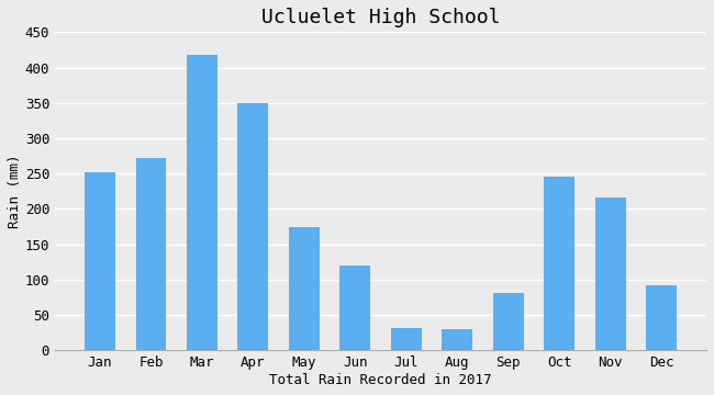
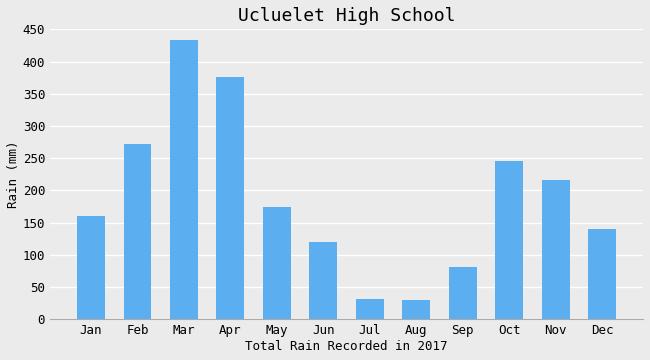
Jan: 252 -> 160
Mar: 418 -> 434
Apr: 350 -> 376
Dec: 92 -> 140
